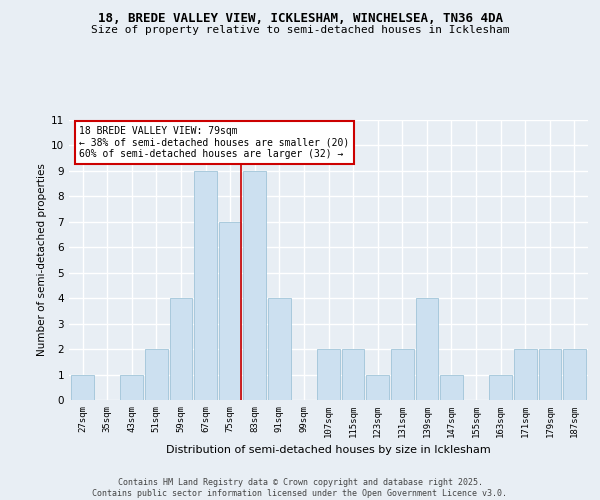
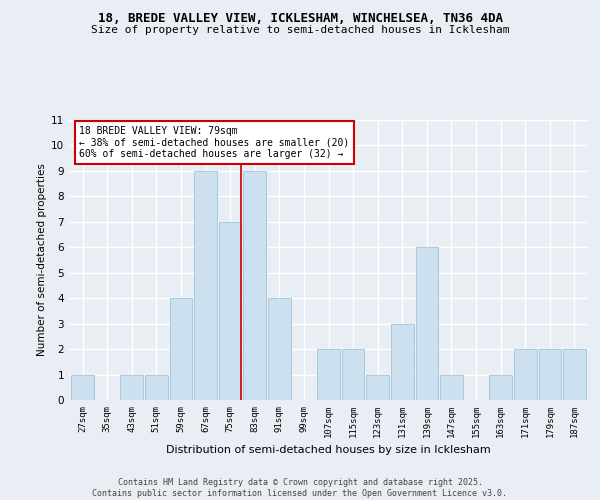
51sqm: 2 -> 1
131sqm: 2 -> 3
139sqm: 4 -> 6
